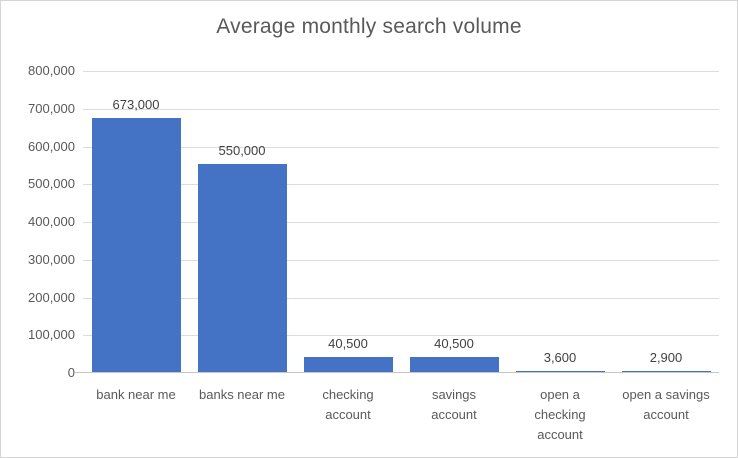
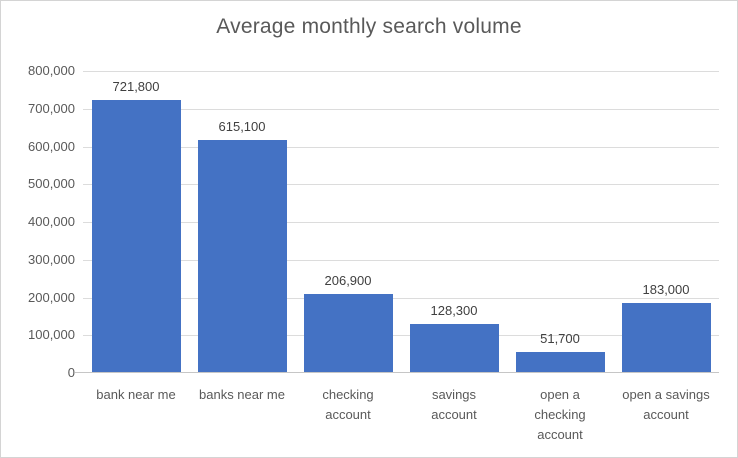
bank near me: 673,000 -> 721,800
banks near me: 550,000 -> 615,100
checking account: 40,500 -> 206,900
savings account: 40,500 -> 128,300
open a checking account: 3,600 -> 51,700
open a savings account: 2,900 -> 183,000
